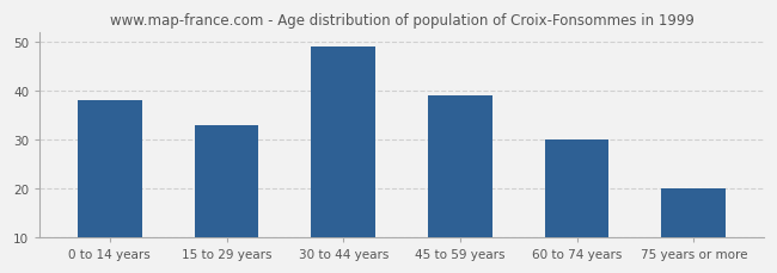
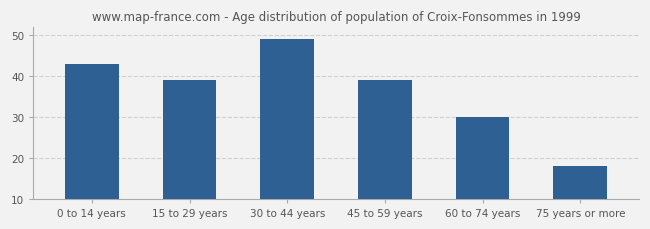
0 to 14 years: 38 -> 43
15 to 29 years: 33 -> 39
75 years or more: 20 -> 18
